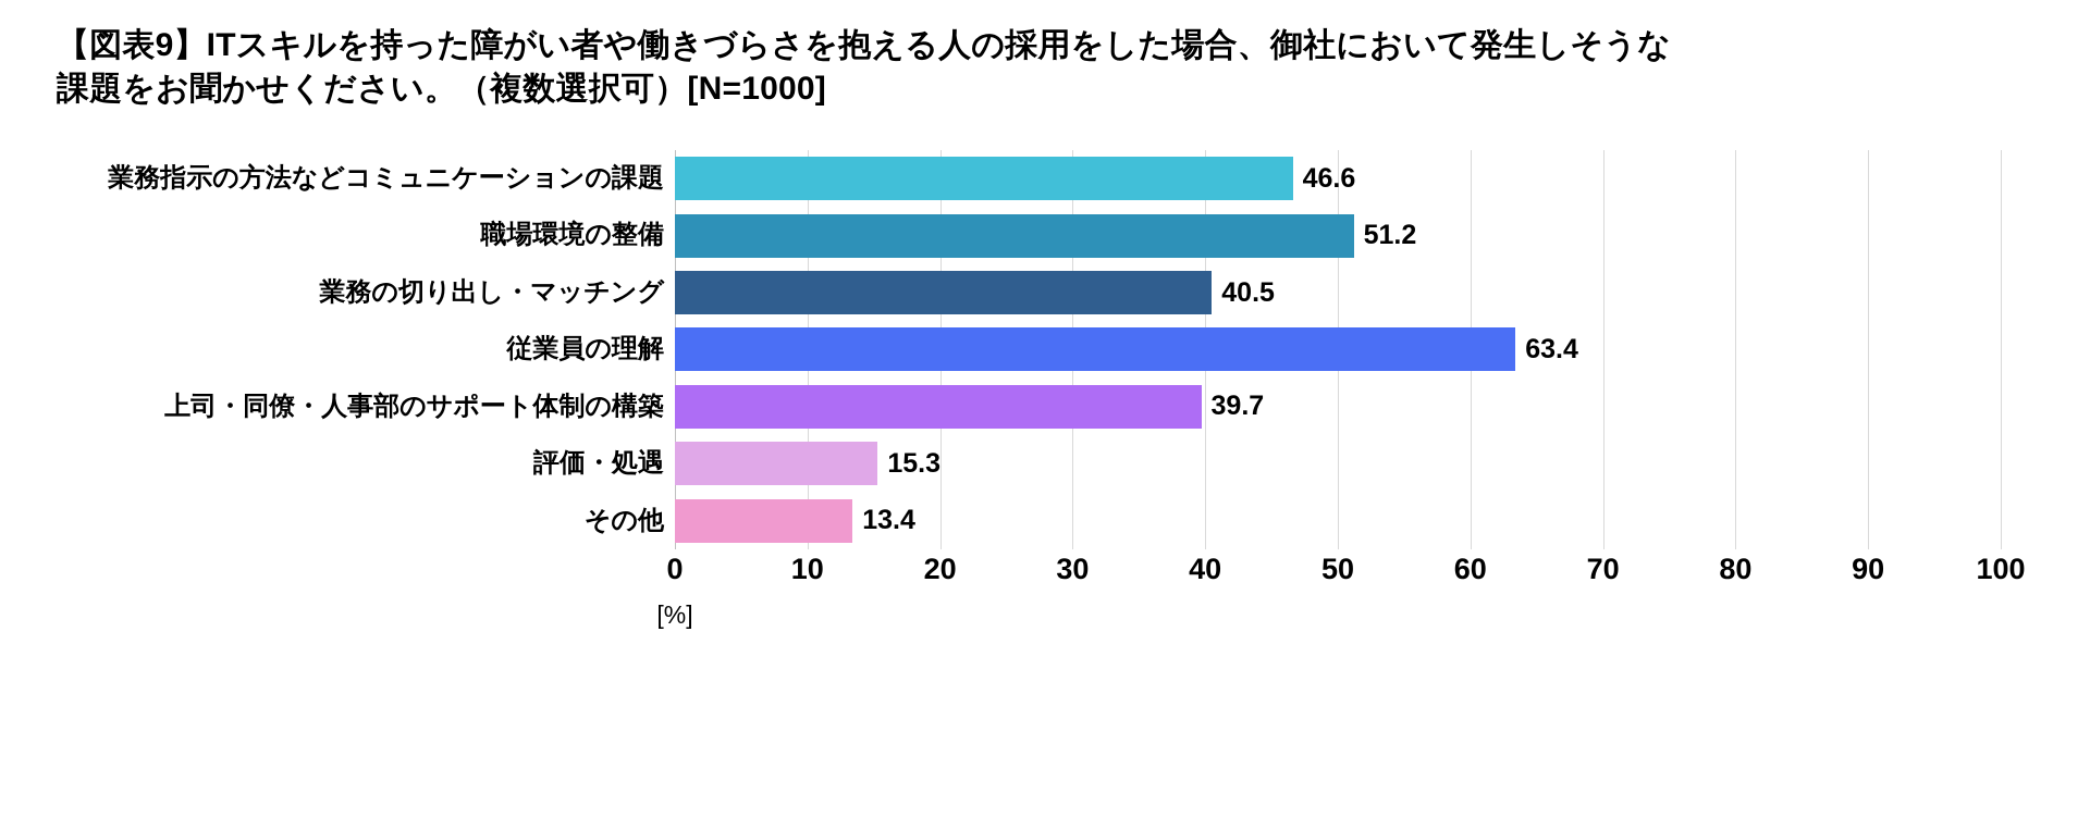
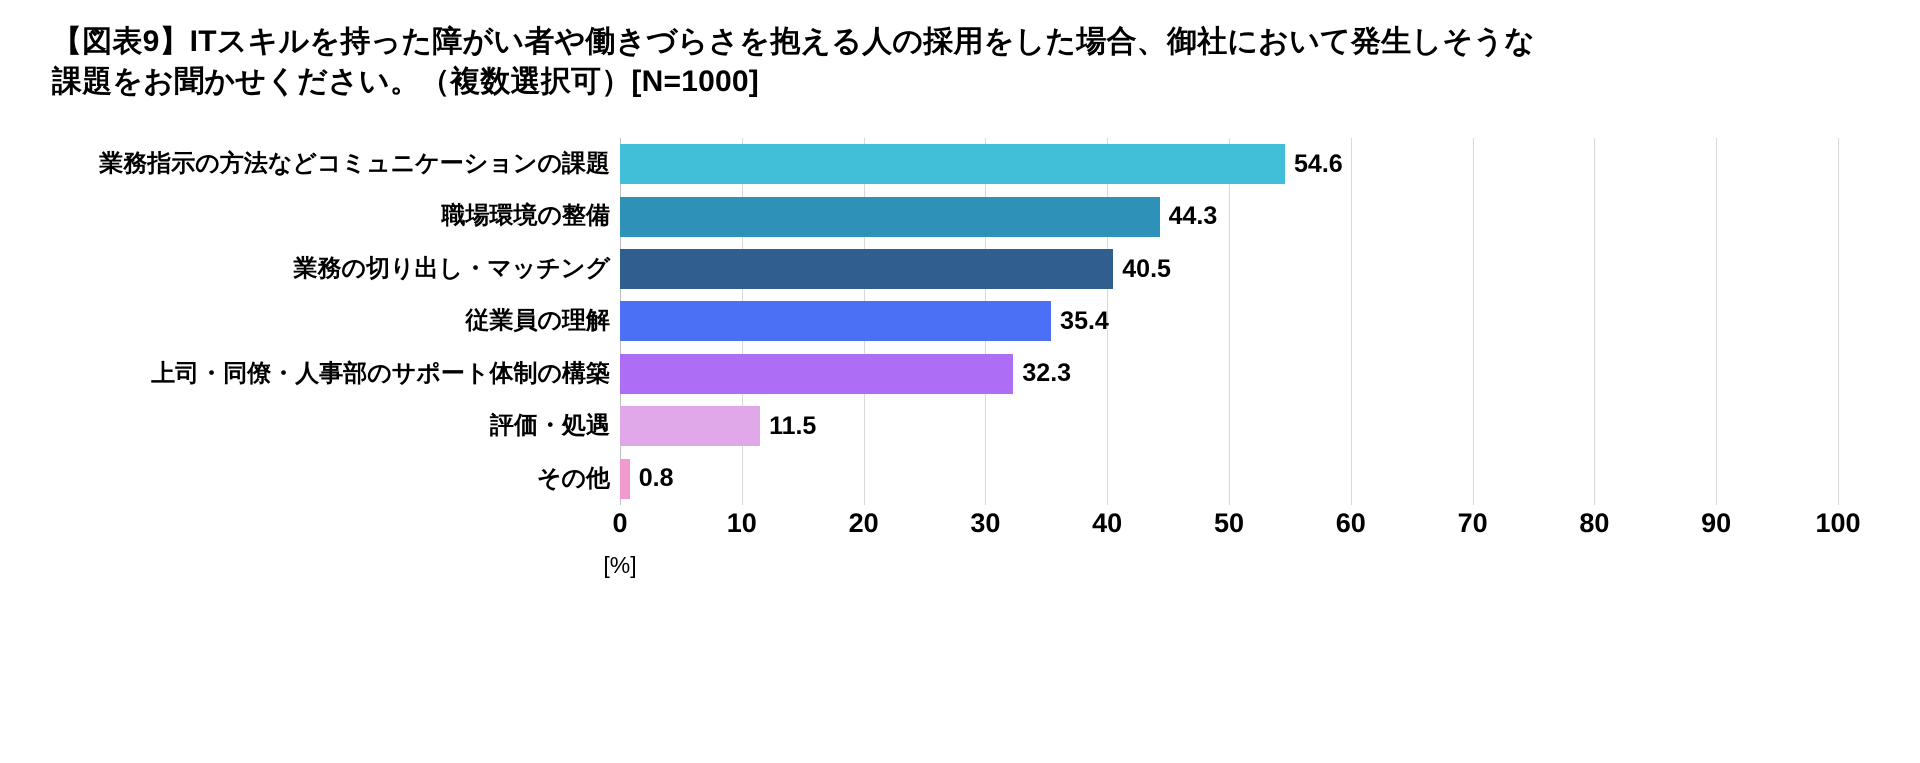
業務指示の方法などコミュニケーションの課題: 46.6 -> 54.6
職場環境の整備: 51.2 -> 44.3
従業員の理解: 63.4 -> 35.4
上司・同僚・人事部のサポート体制の構築: 39.7 -> 32.3
評価・処遇: 15.3 -> 11.5
その他: 13.4 -> 0.8
